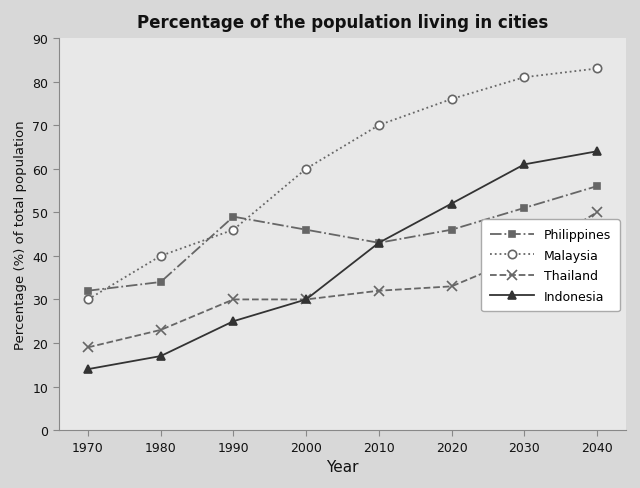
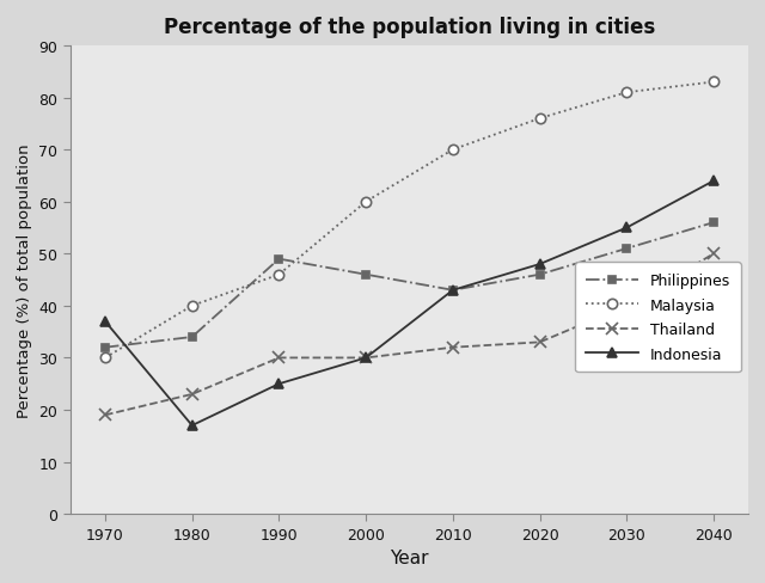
Indonesia/1970: 14 -> 37
Indonesia/2020: 52 -> 48
Indonesia/2030: 61 -> 55
